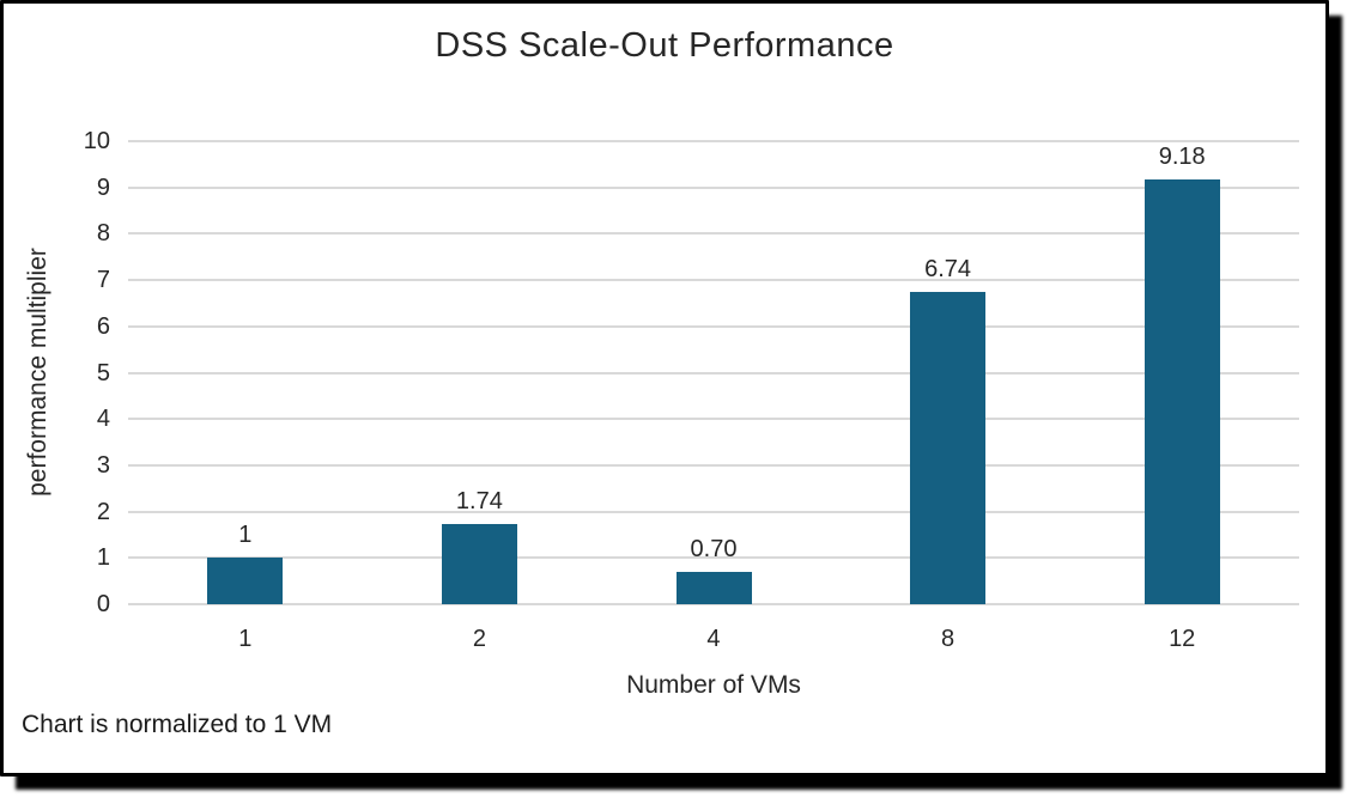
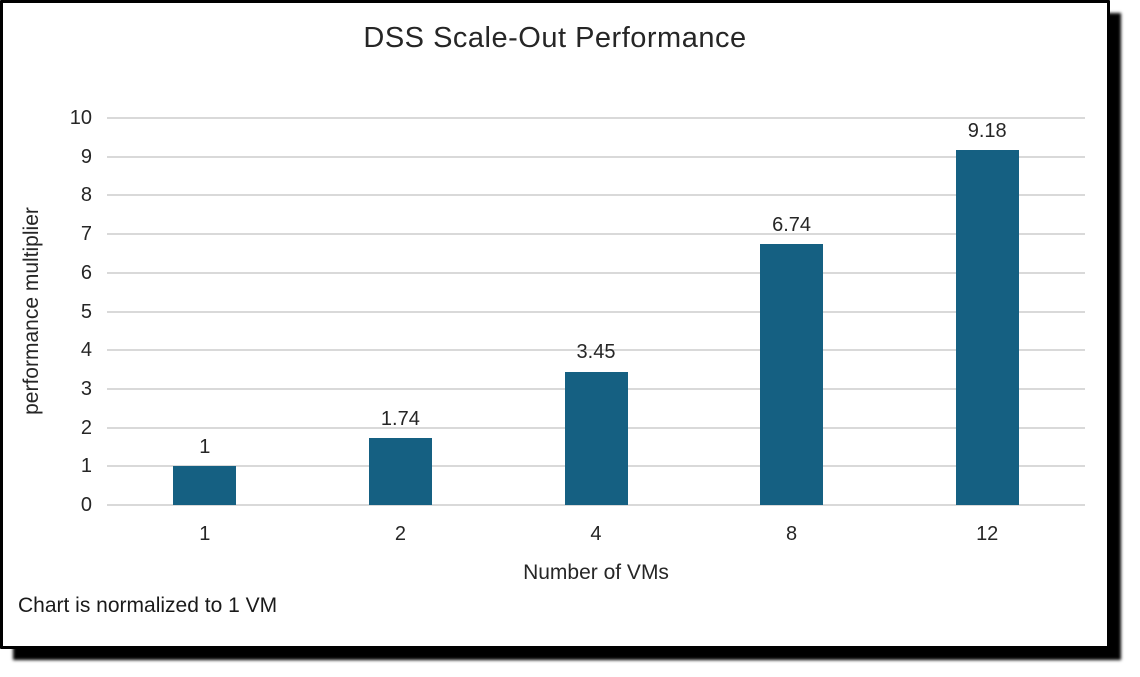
4: 0.70 -> 3.45
